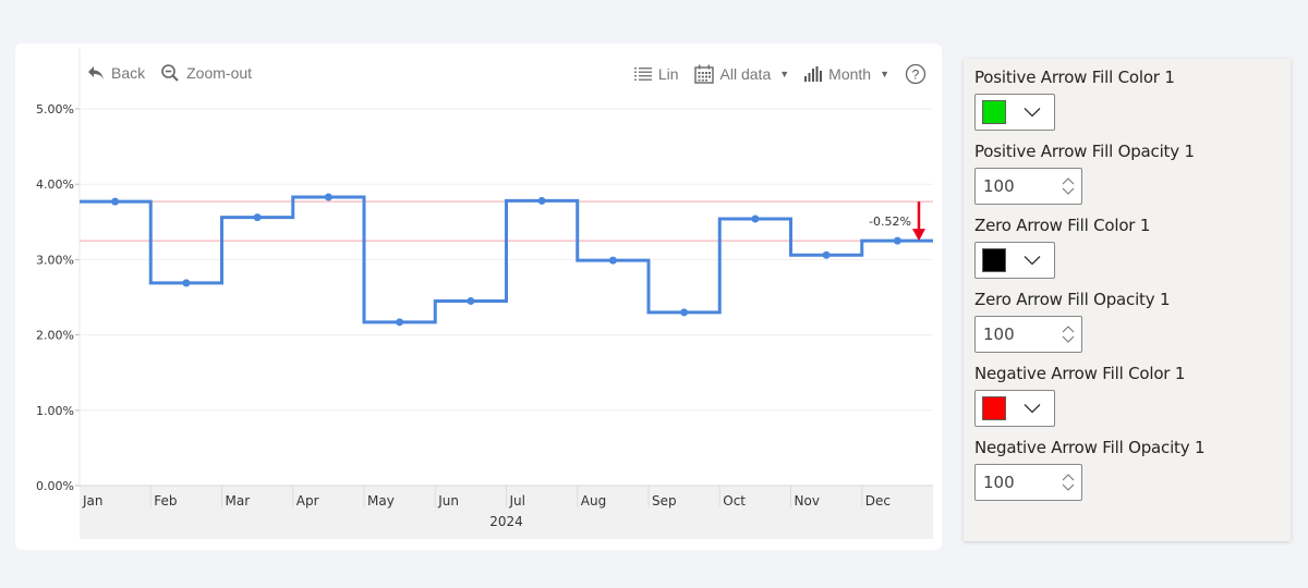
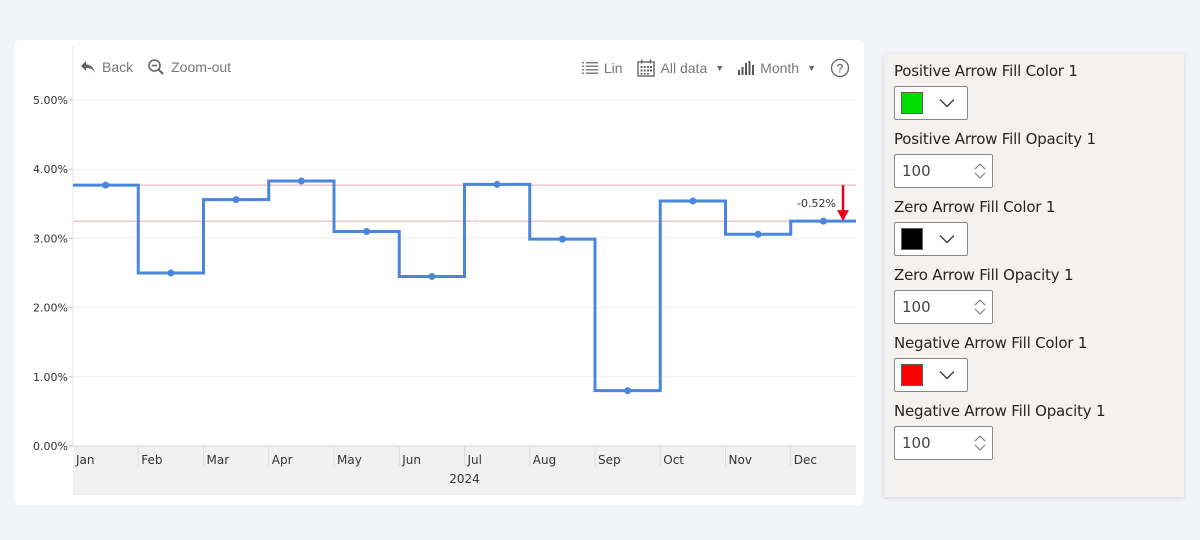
Feb: 2.7% -> 2.5%
May: 2.2% -> 3.1%
Sep: 2.3% -> 0.8%
